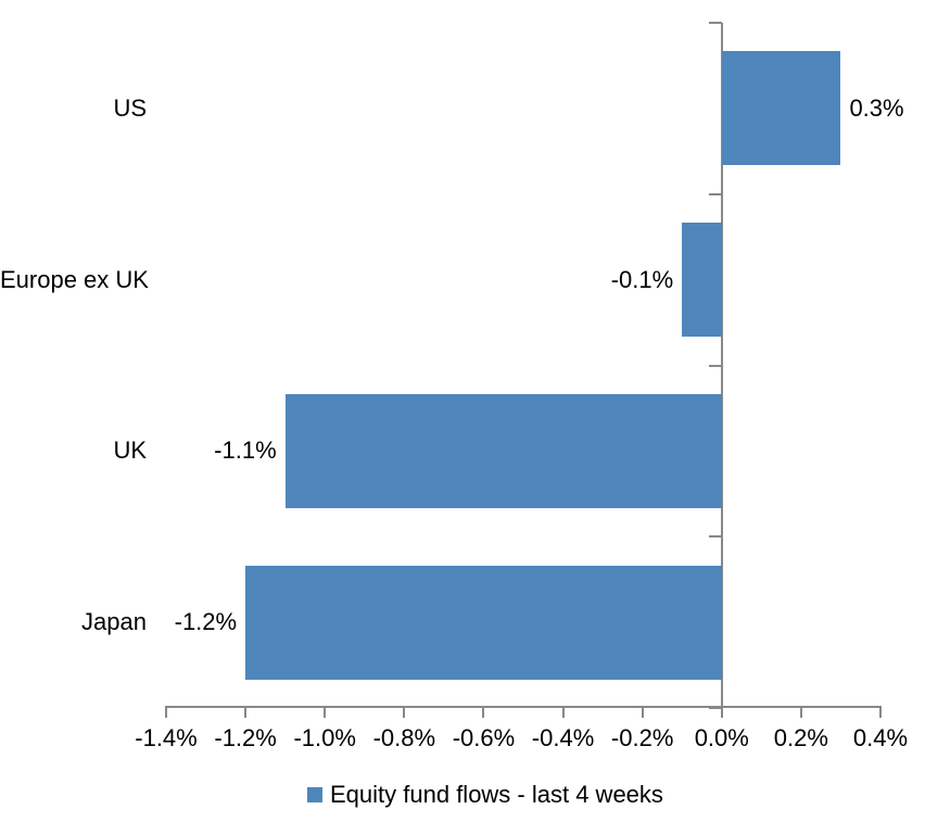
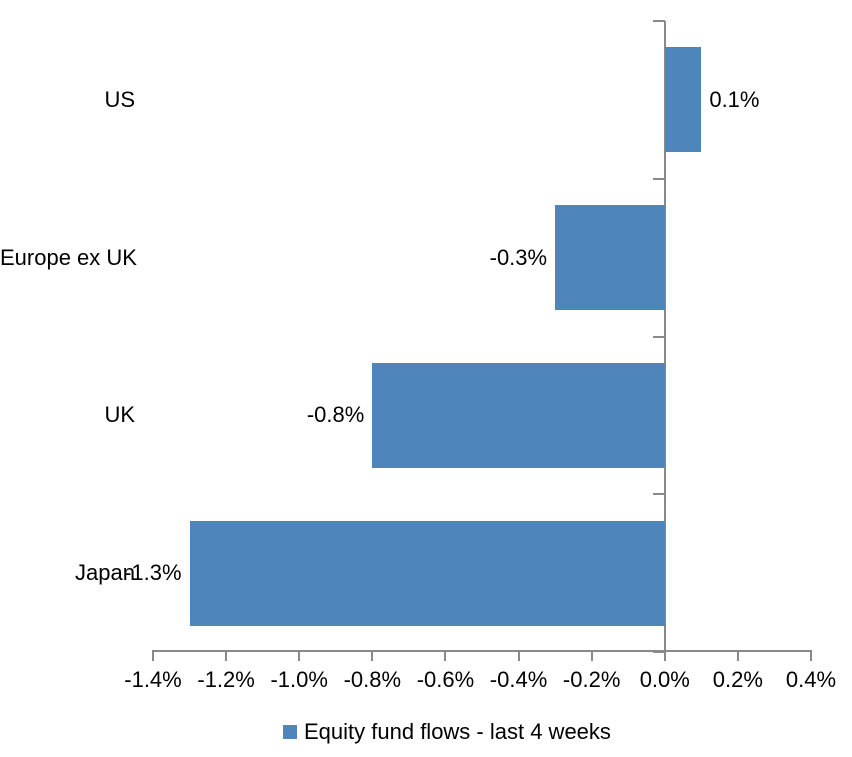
US: 0.3% -> 0.1%
Europe ex UK: -0.1% -> -0.3%
UK: -1.1% -> -0.8%
Japan: -1.2% -> -1.3%
